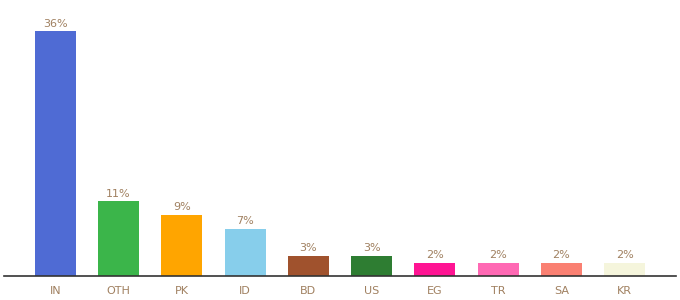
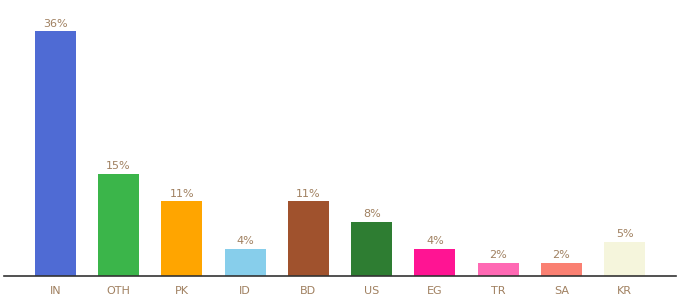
OTH: 11% -> 15%
PK: 9% -> 11%
ID: 7% -> 4%
BD: 3% -> 11%
US: 3% -> 8%
EG: 2% -> 4%
KR: 2% -> 5%
